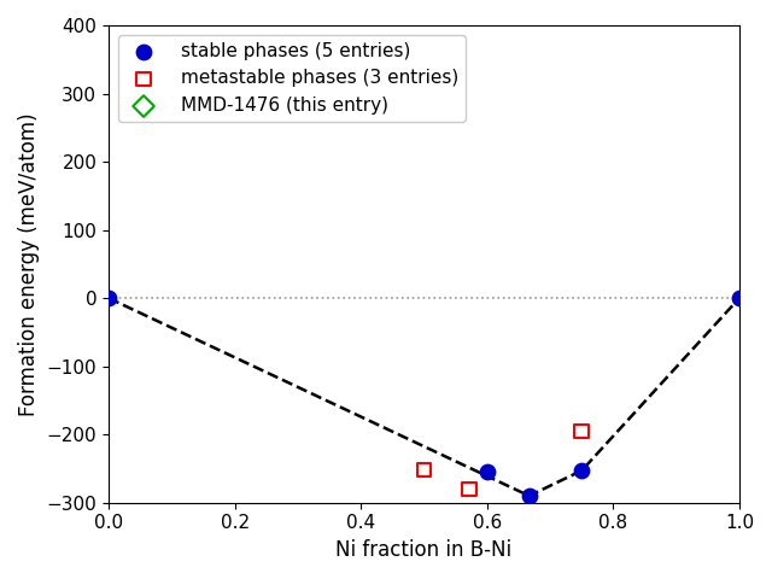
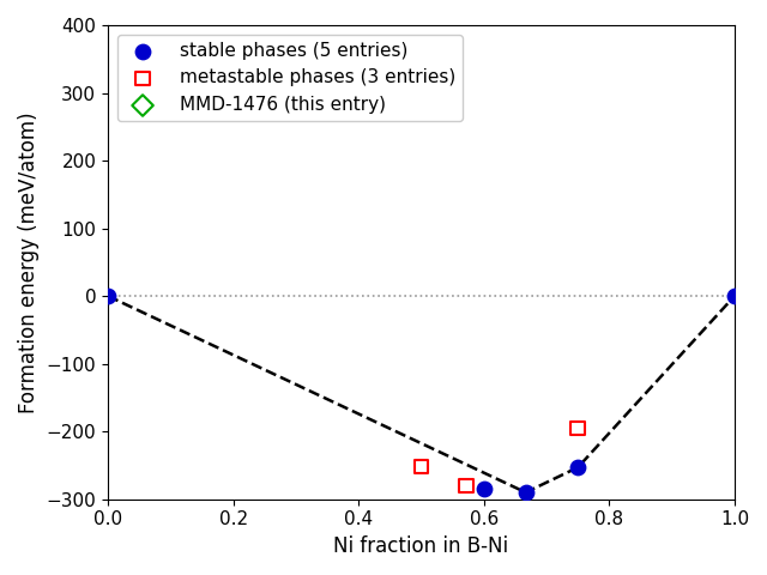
stable phases (5 entries)/0.6: -254 -> -285
